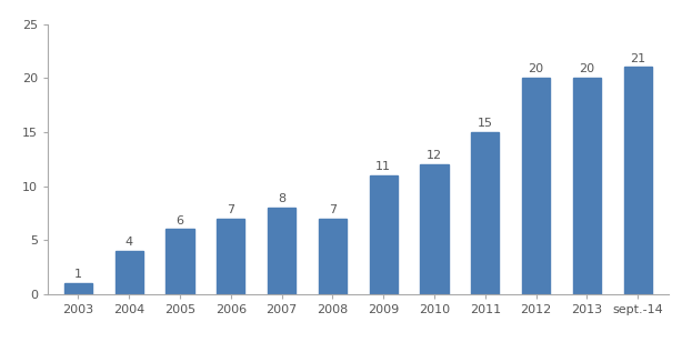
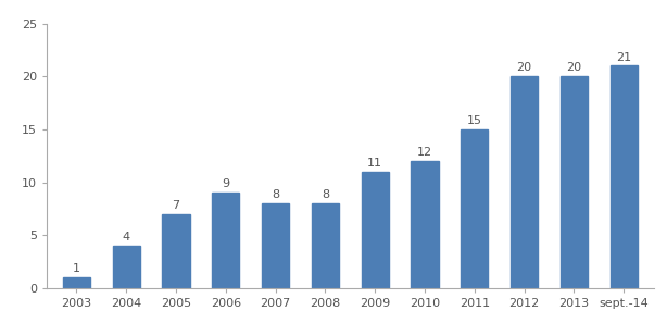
2005: 6 -> 7
2006: 7 -> 9
2008: 7 -> 8
